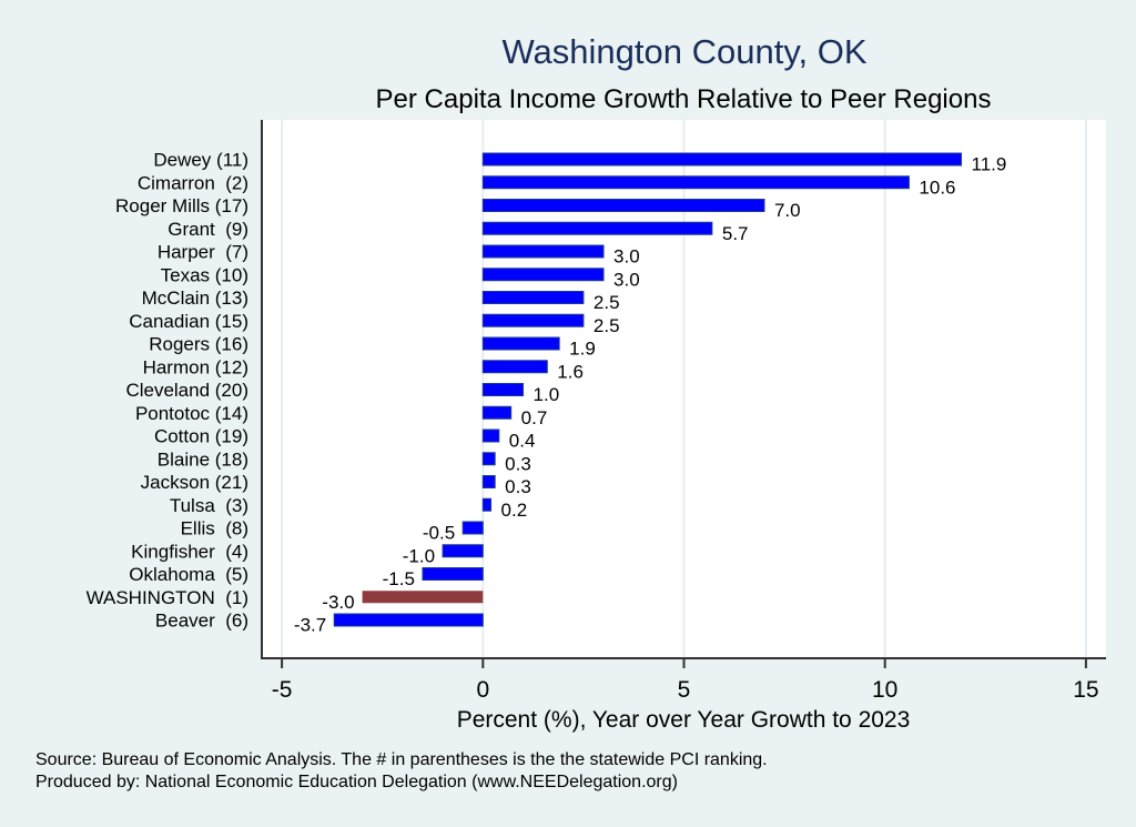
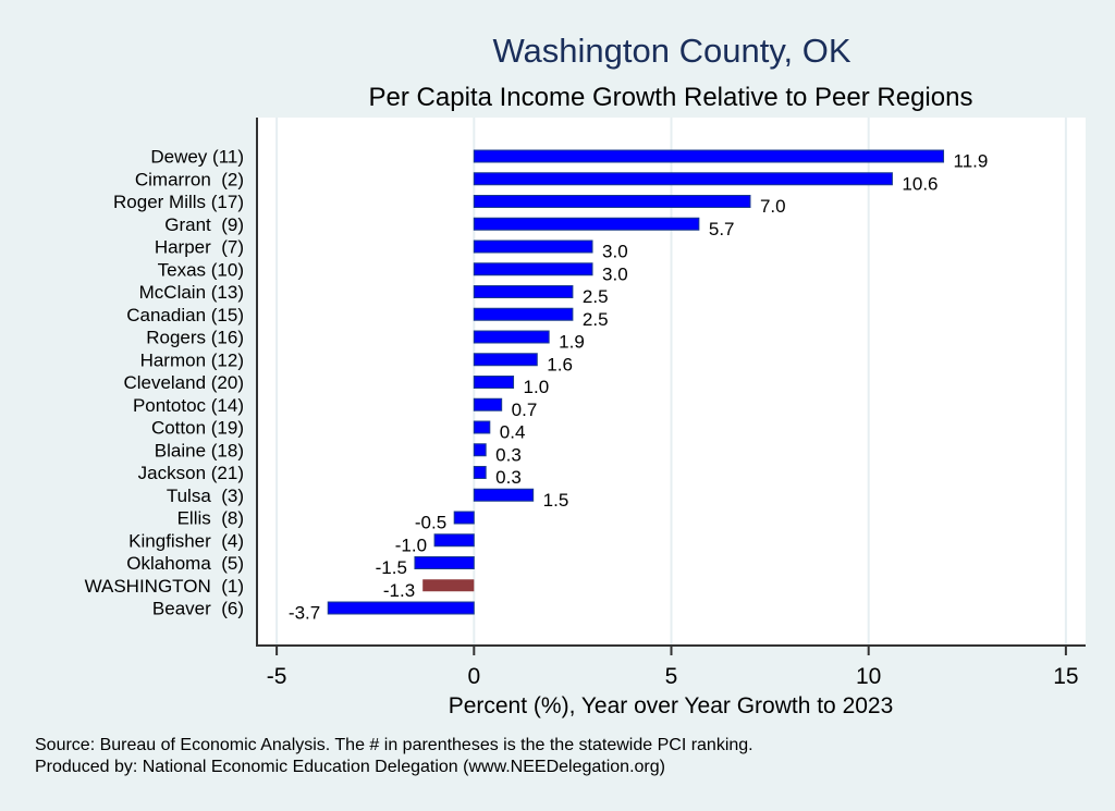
Tulsa (3): 0.2 -> 1.5
WASHINGTON (1): -3.0 -> -1.3
